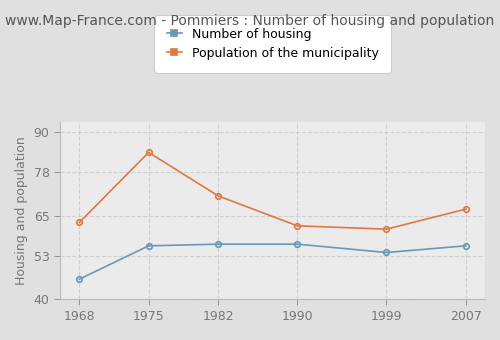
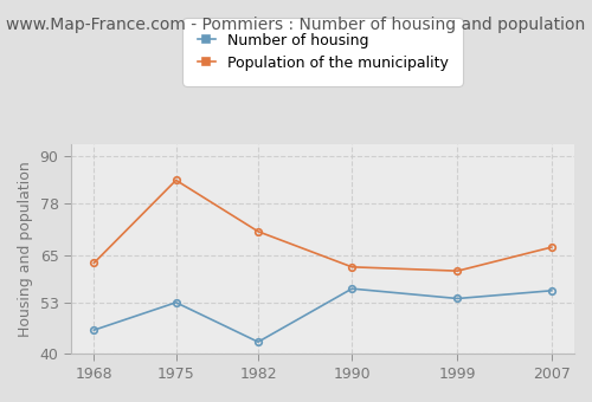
Number of housing/1975: 56.0 -> 53.0
Number of housing/1982: 56.5 -> 43.0
